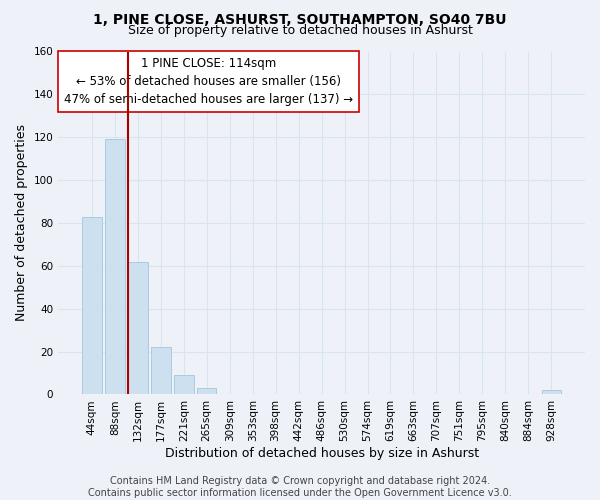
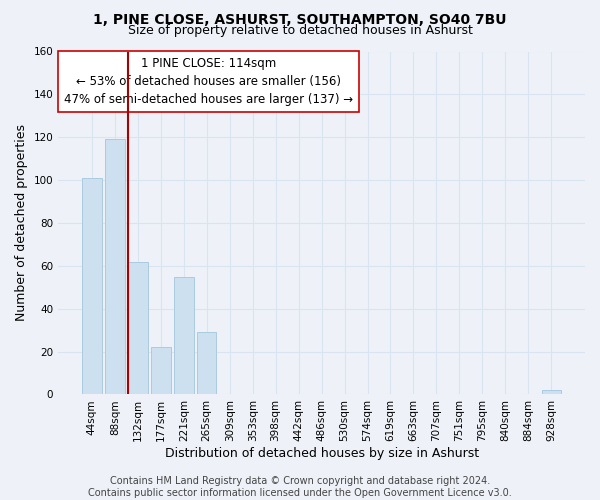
44sqm: 83 -> 101
221sqm: 9 -> 55
265sqm: 3 -> 29
